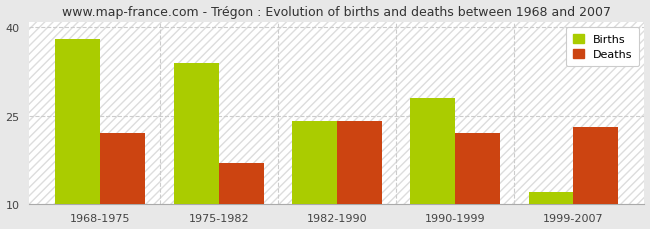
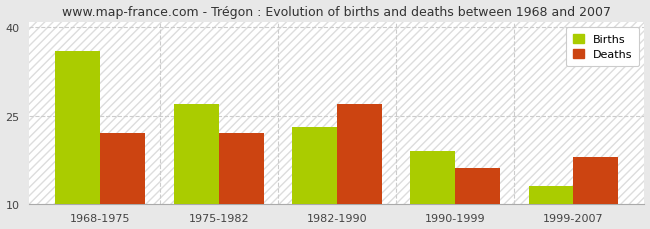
Births/1968-1975: 38 -> 36
Births/1975-1982: 34 -> 27
Deaths/1975-1982: 17 -> 22
Births/1982-1990: 24 -> 23
Deaths/1982-1990: 24 -> 27
Births/1990-1999: 28 -> 19
Deaths/1990-1999: 22 -> 16
Births/1999-2007: 12 -> 13
Deaths/1999-2007: 23 -> 18
